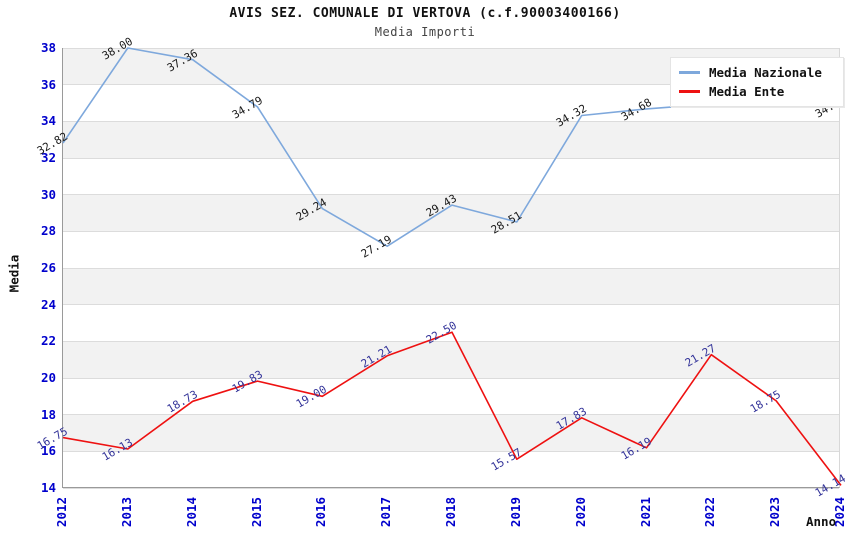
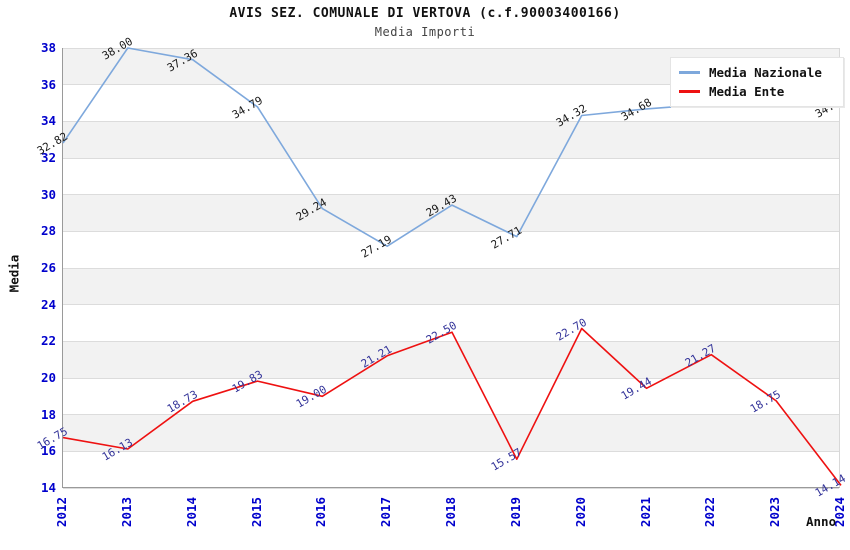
Media Nazionale/2019: 28.51 -> 27.71
Media Ente/2020: 17.83 -> 22.70
Media Ente/2021: 16.19 -> 19.44
